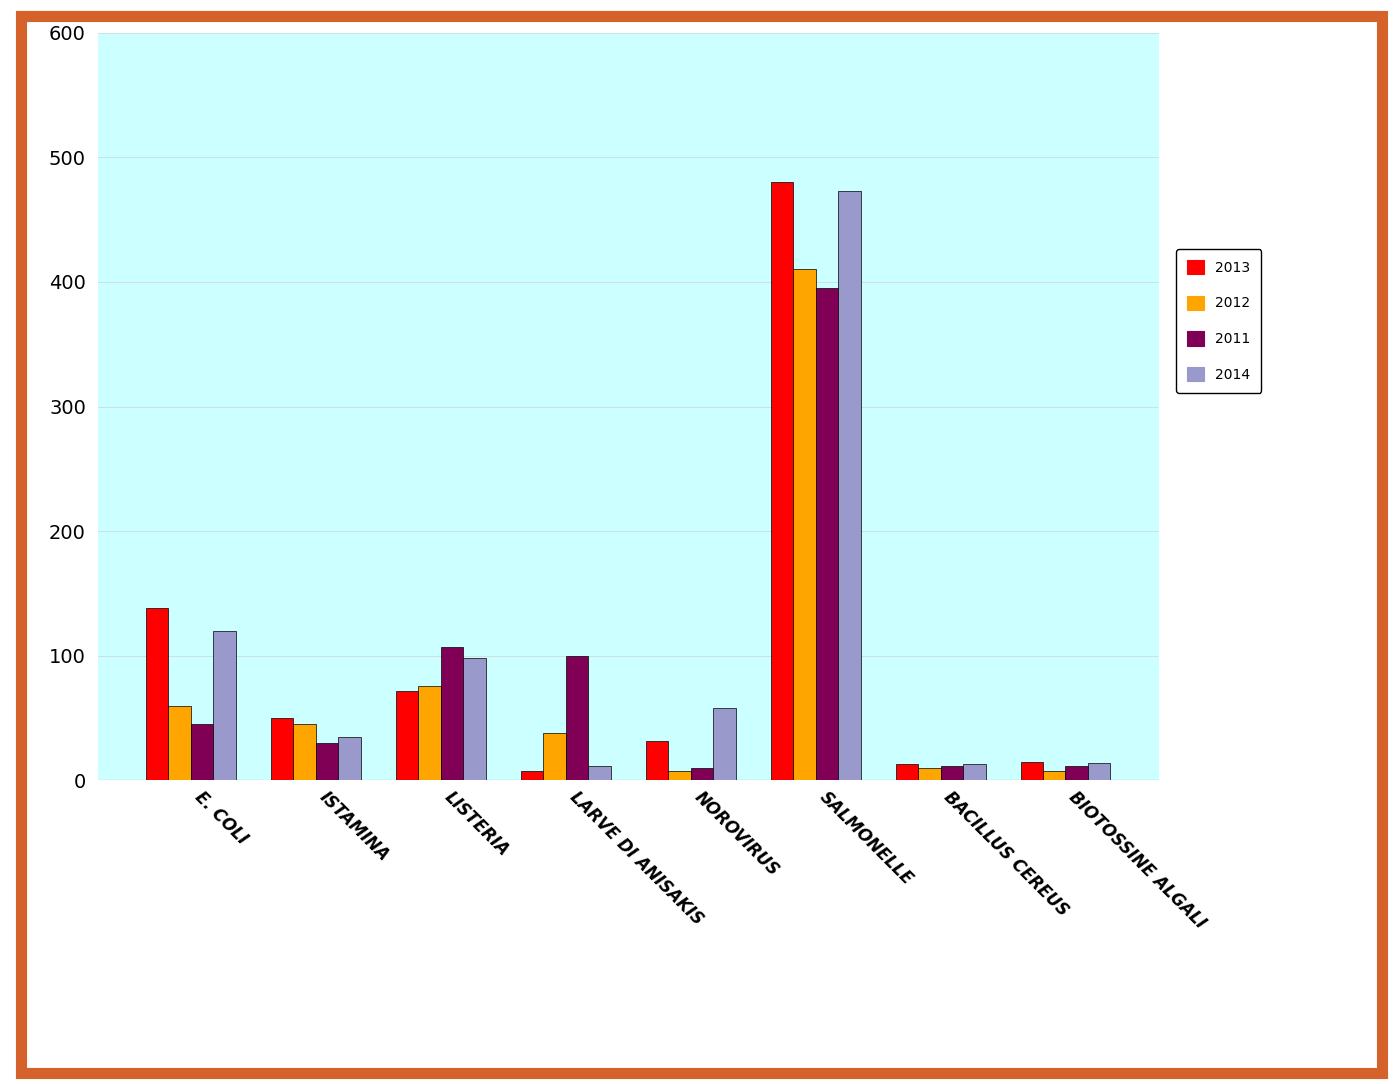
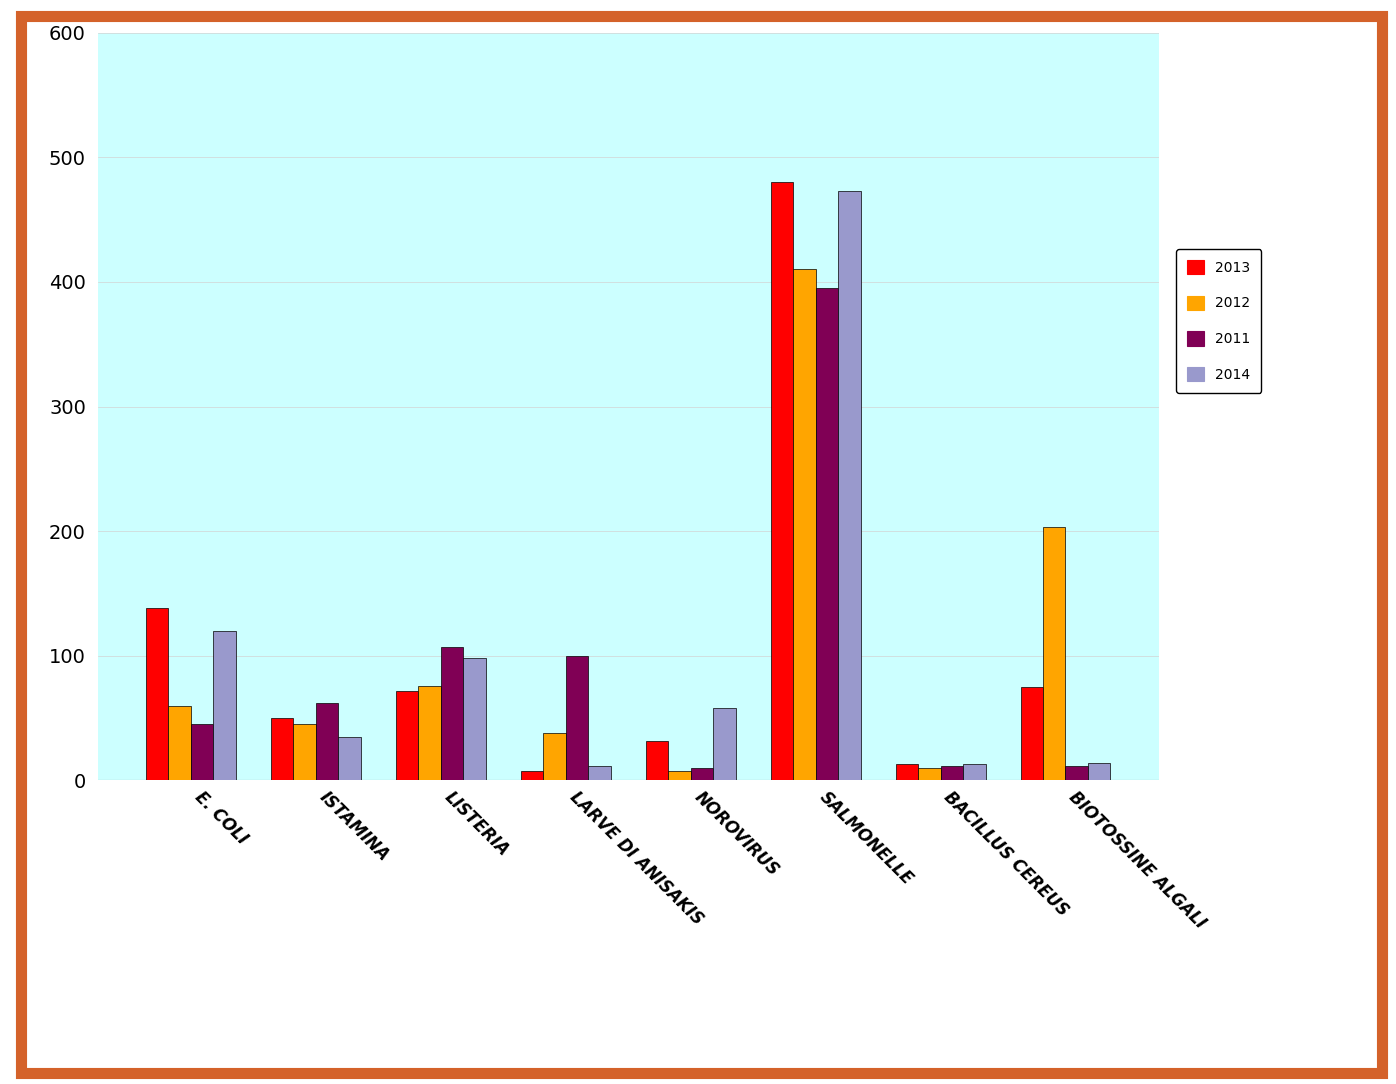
2011/ISTAMINA: 30 -> 62
2013/BIOTOSSINE ALGALI: 15 -> 75
2012/BIOTOSSINE ALGALI: 8 -> 203
